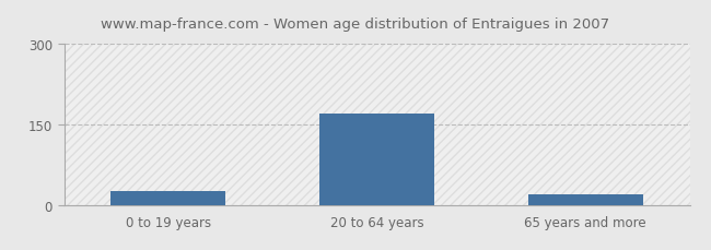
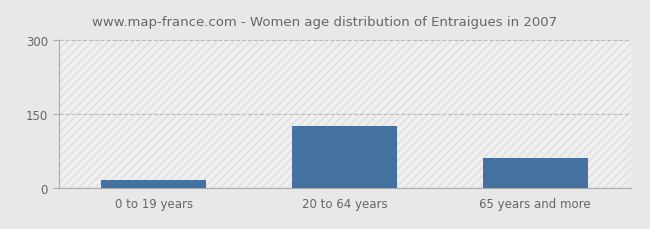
0 to 19 years: 26 -> 15
20 to 64 years: 170 -> 125
65 years and more: 19 -> 60
